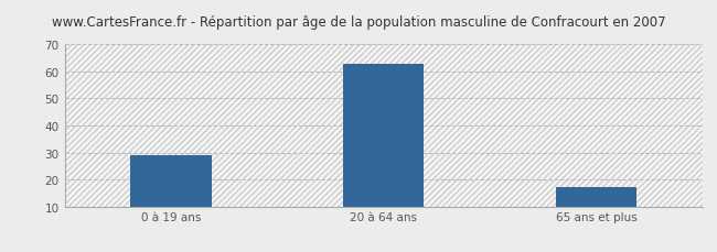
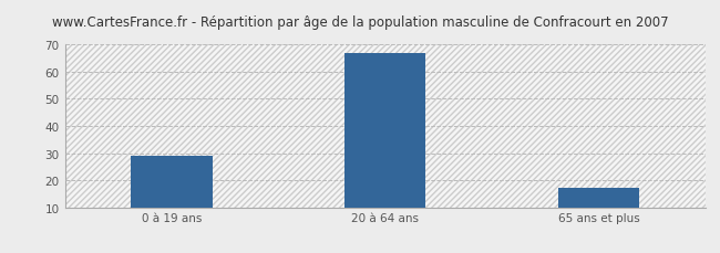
20 à 64 ans: 63 -> 67
